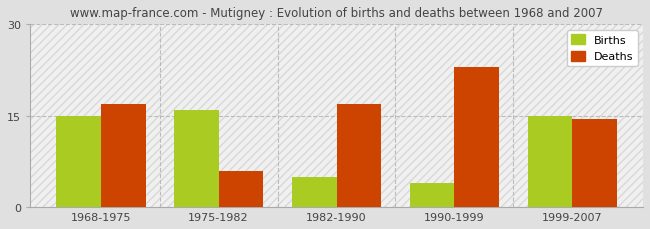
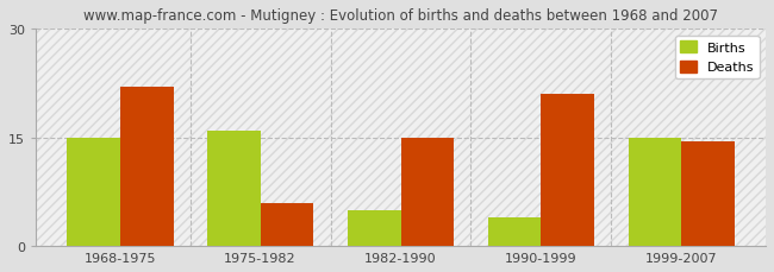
Deaths/1968-1975: 17.0 -> 22.0
Deaths/1982-1990: 17.0 -> 15.0
Deaths/1990-1999: 23.0 -> 21.0
